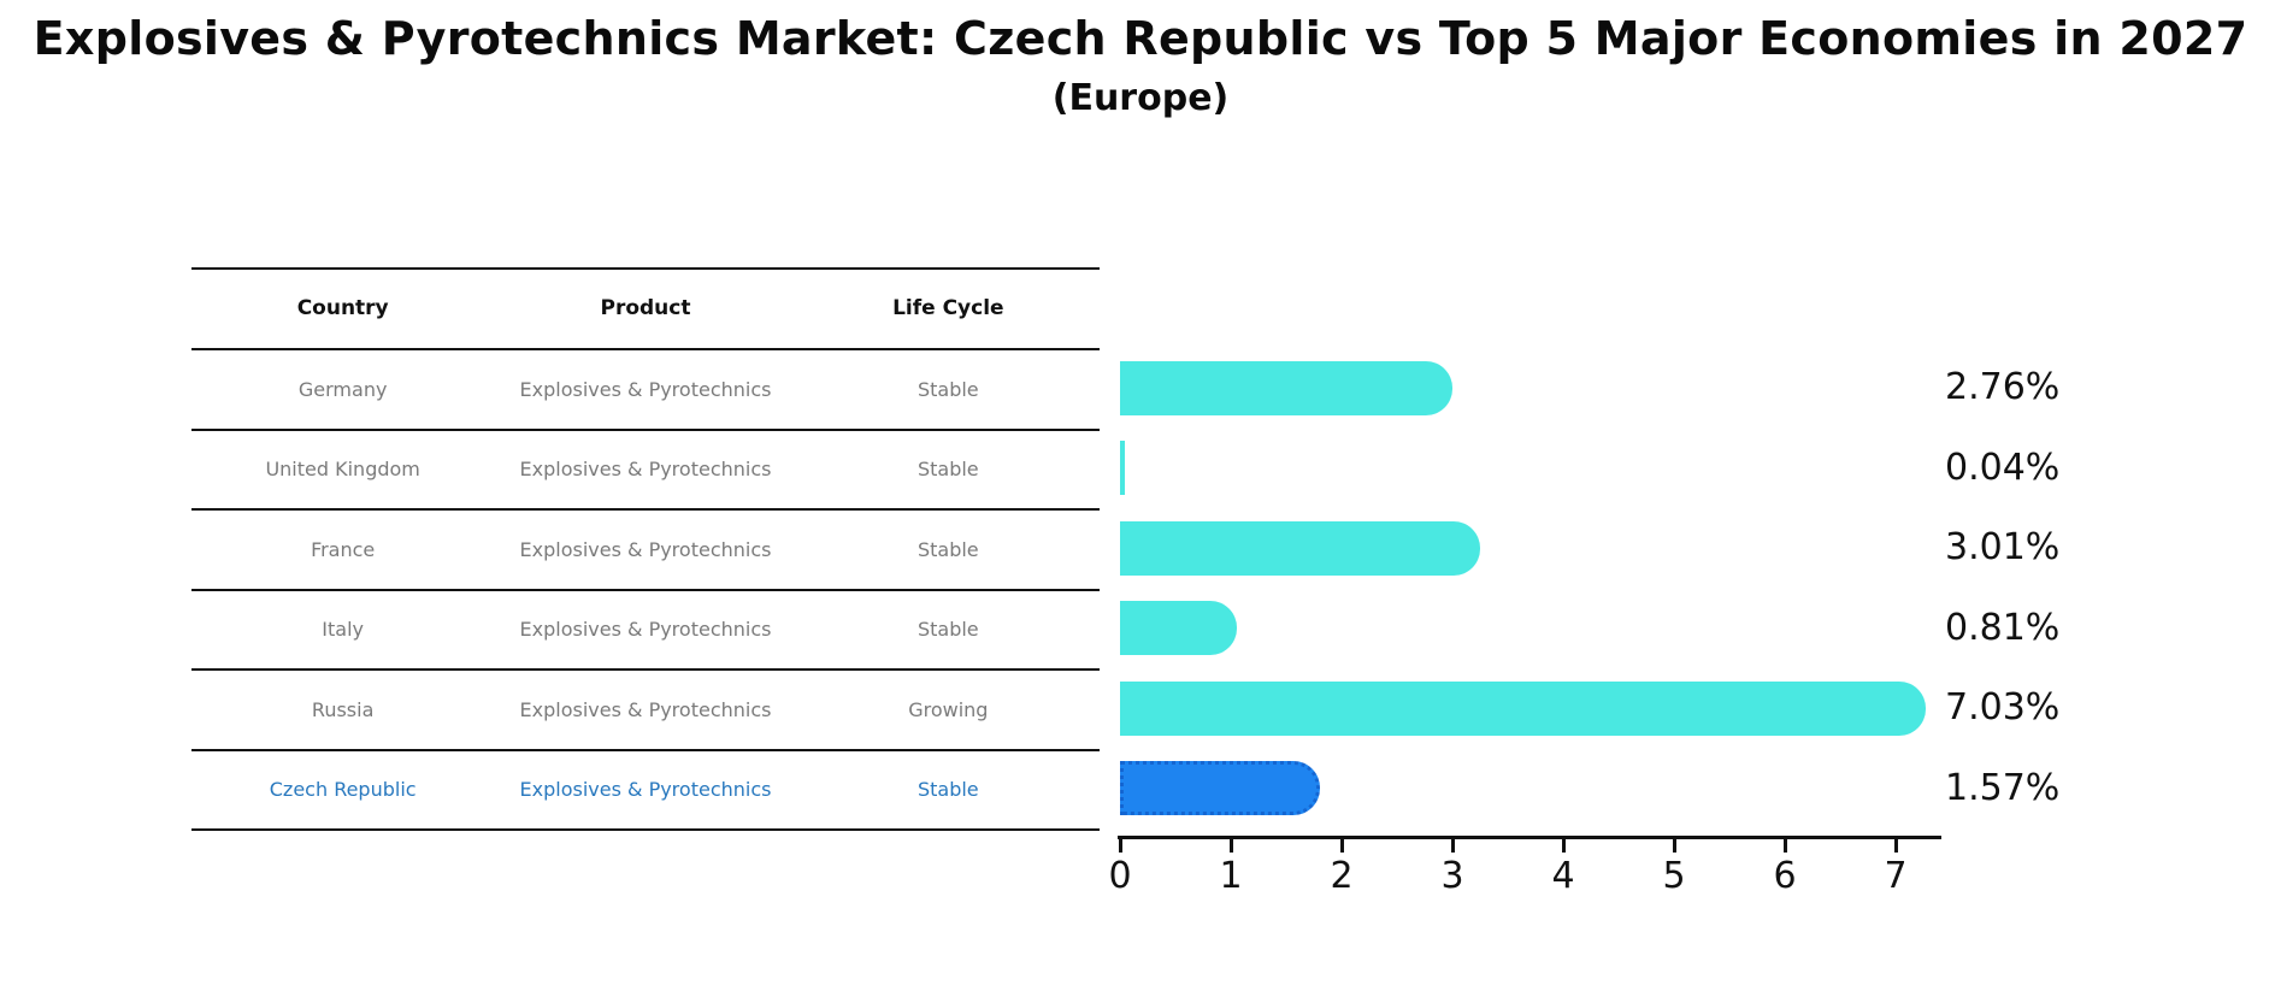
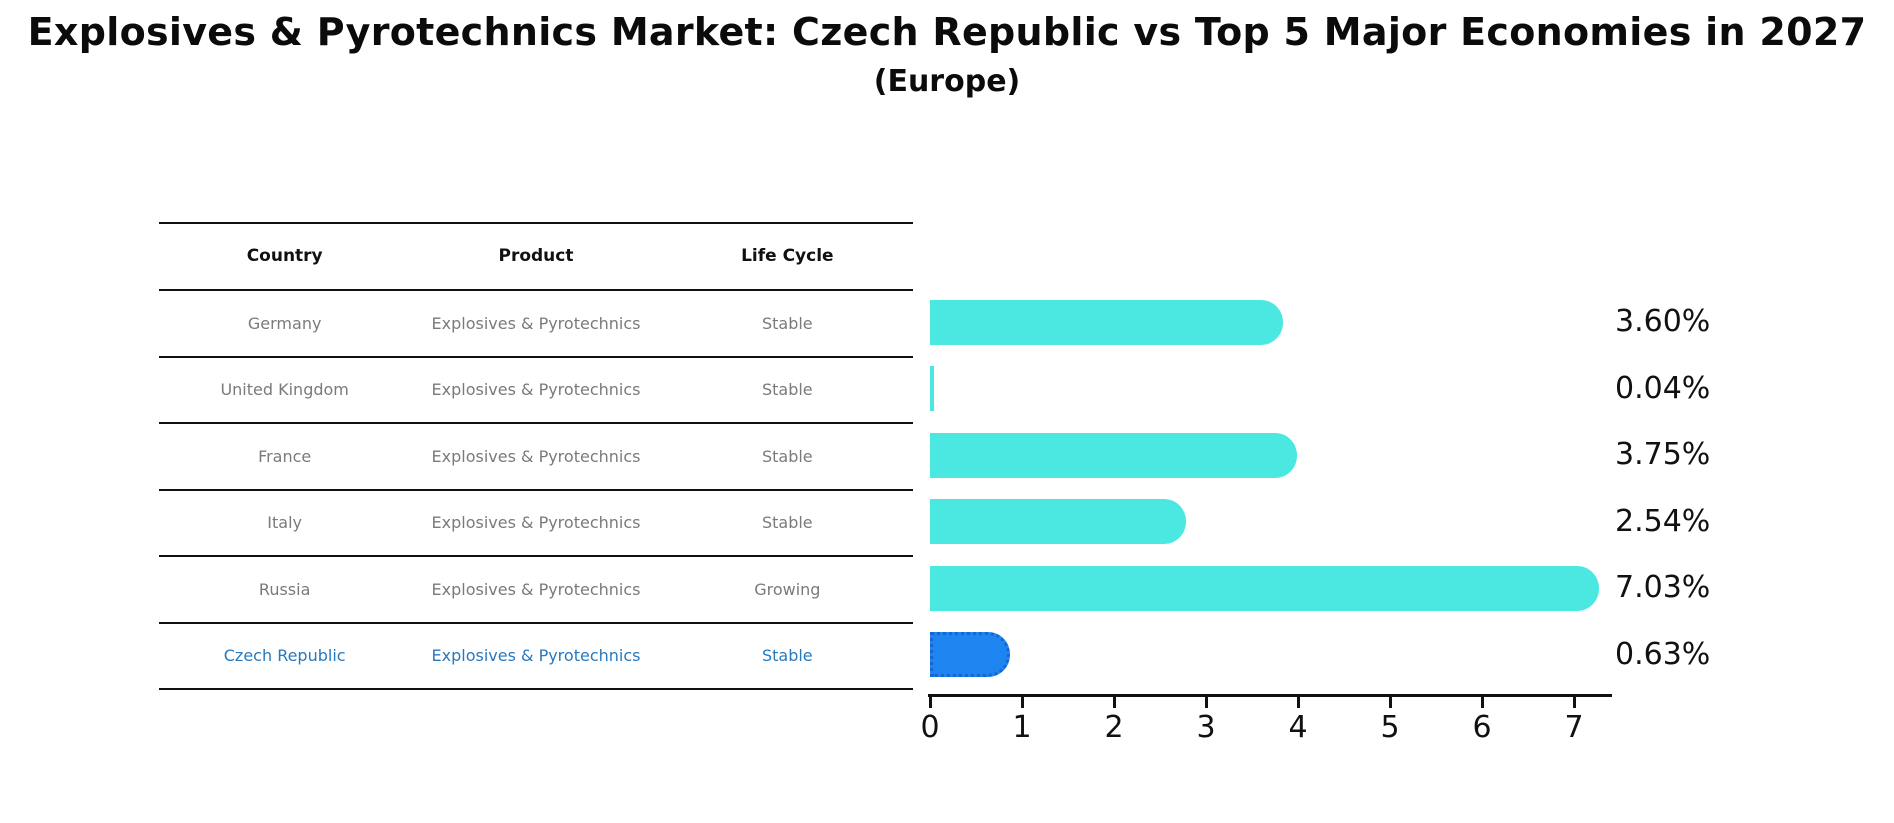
Germany: 2.76% -> 3.60%
France: 3.01% -> 3.75%
Italy: 0.81% -> 2.54%
Czech Republic: 1.57% -> 0.63%
